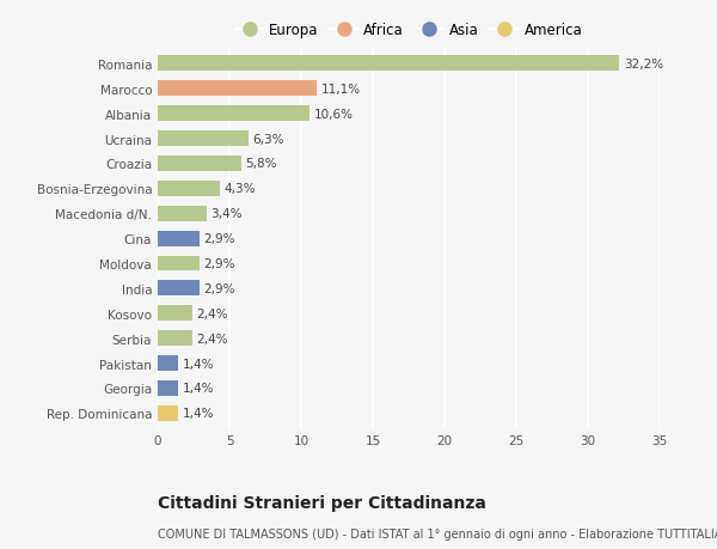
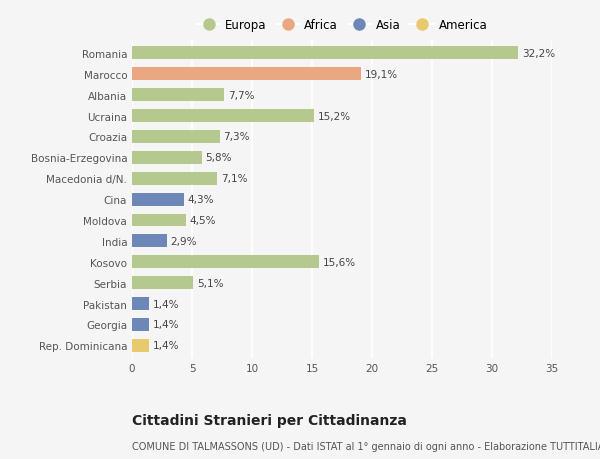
Marocco: 11,1% -> 19,1%
Albania: 10,6% -> 7,7%
Ucraina: 6,3% -> 15,2%
Croazia: 5,8% -> 7,3%
Bosnia-Erzegovina: 4,3% -> 5,8%
Macedonia d/N.: 3,4% -> 7,1%
Cina: 2,9% -> 4,3%
Moldova: 2,9% -> 4,5%
Kosovo: 2,4% -> 15,6%
Serbia: 2,4% -> 5,1%
